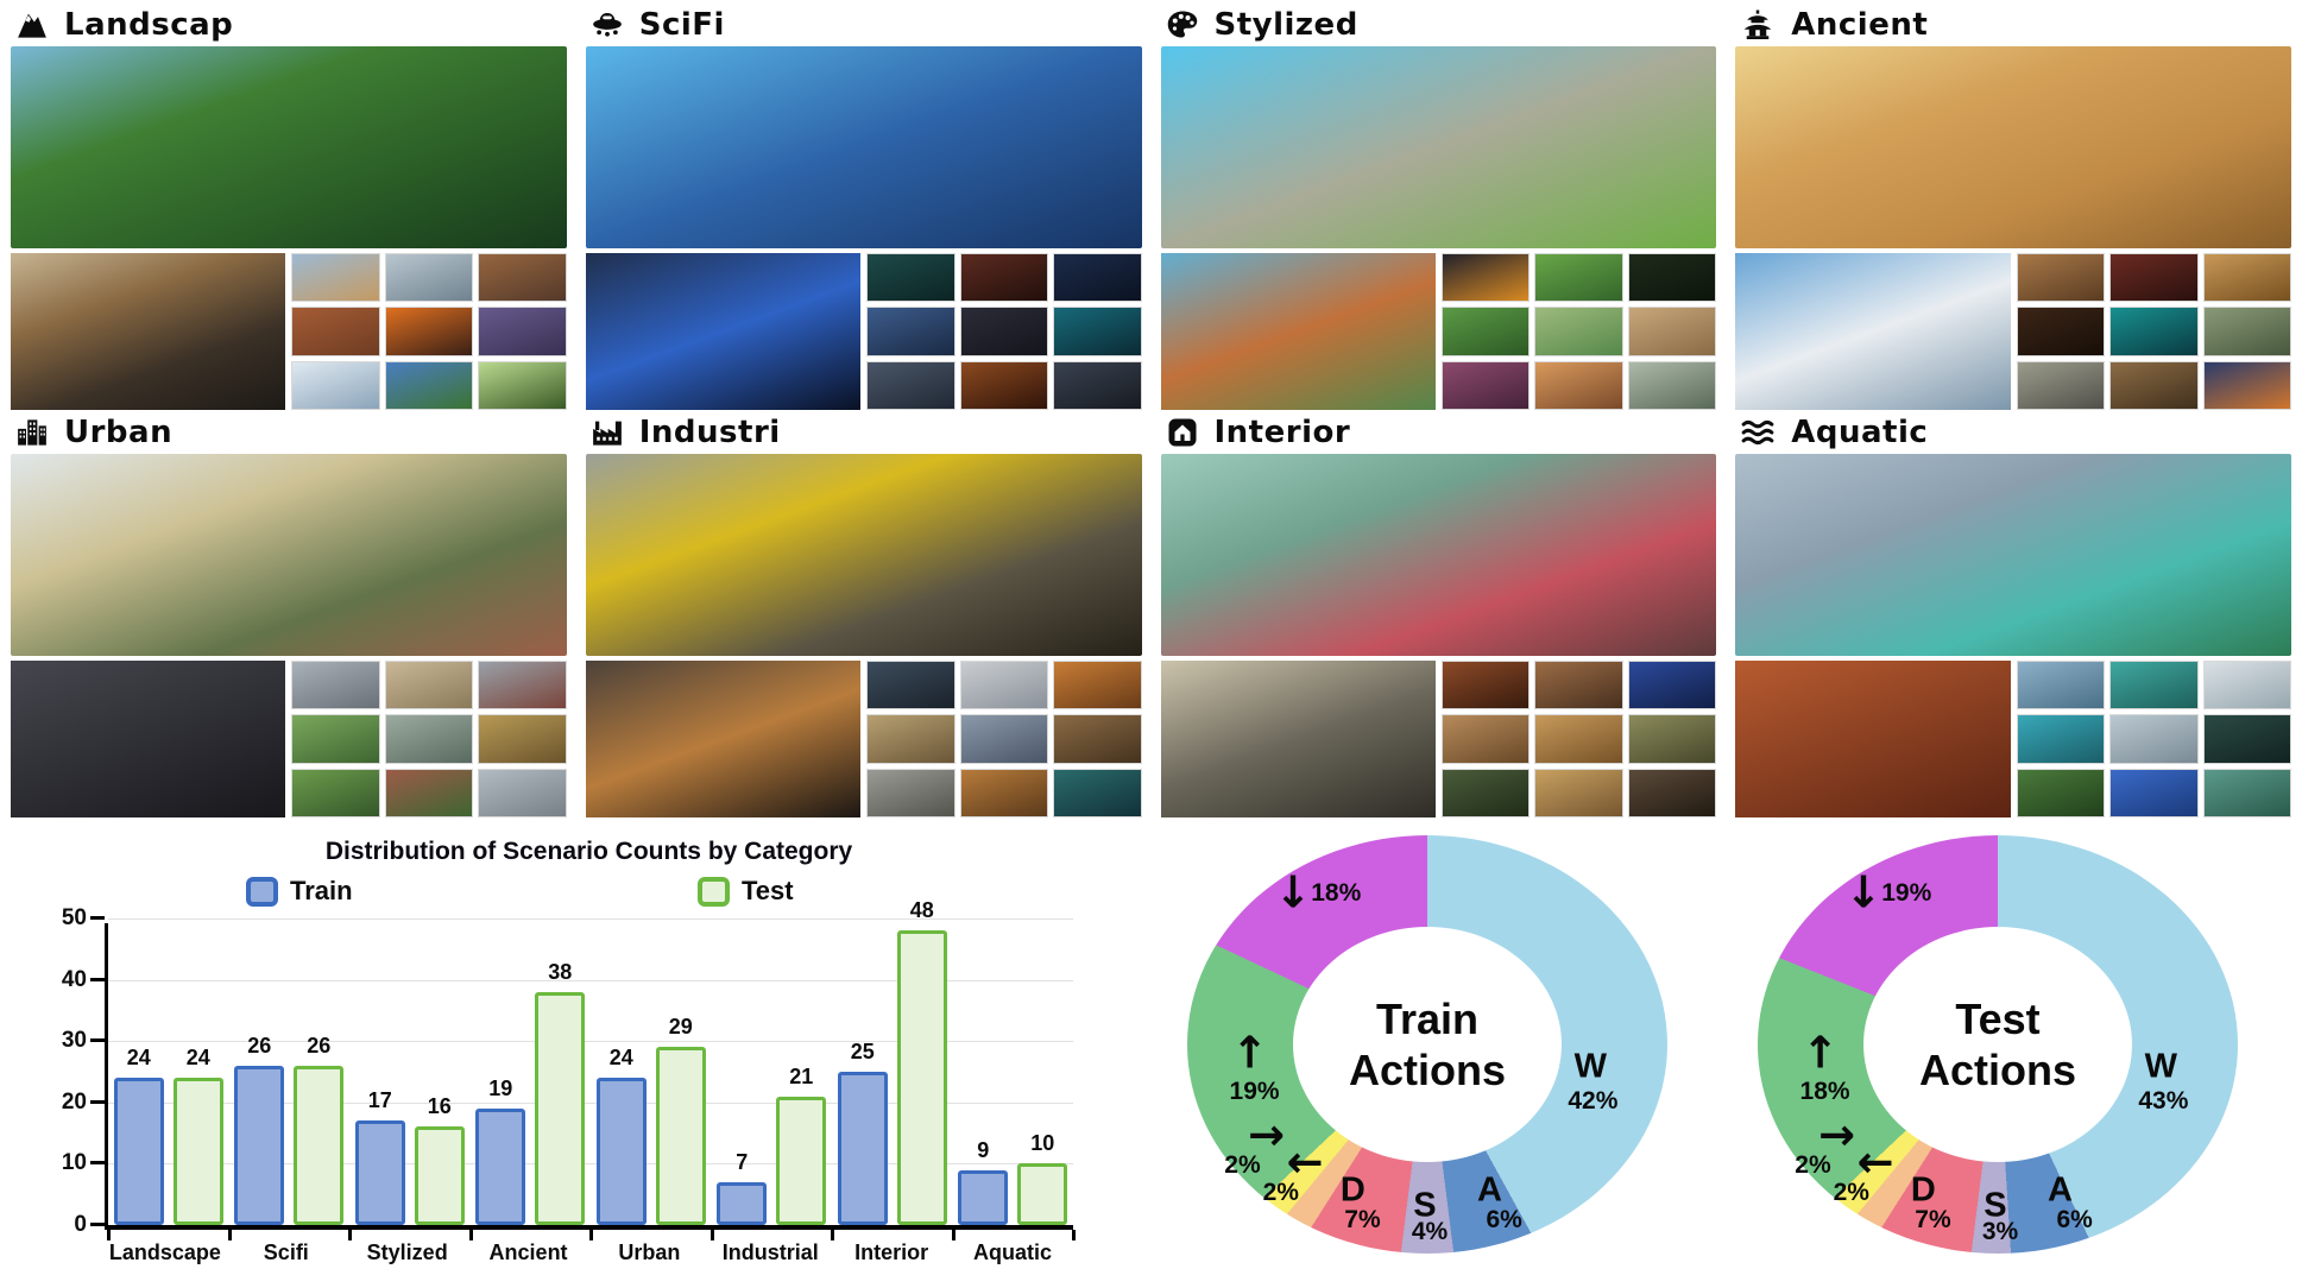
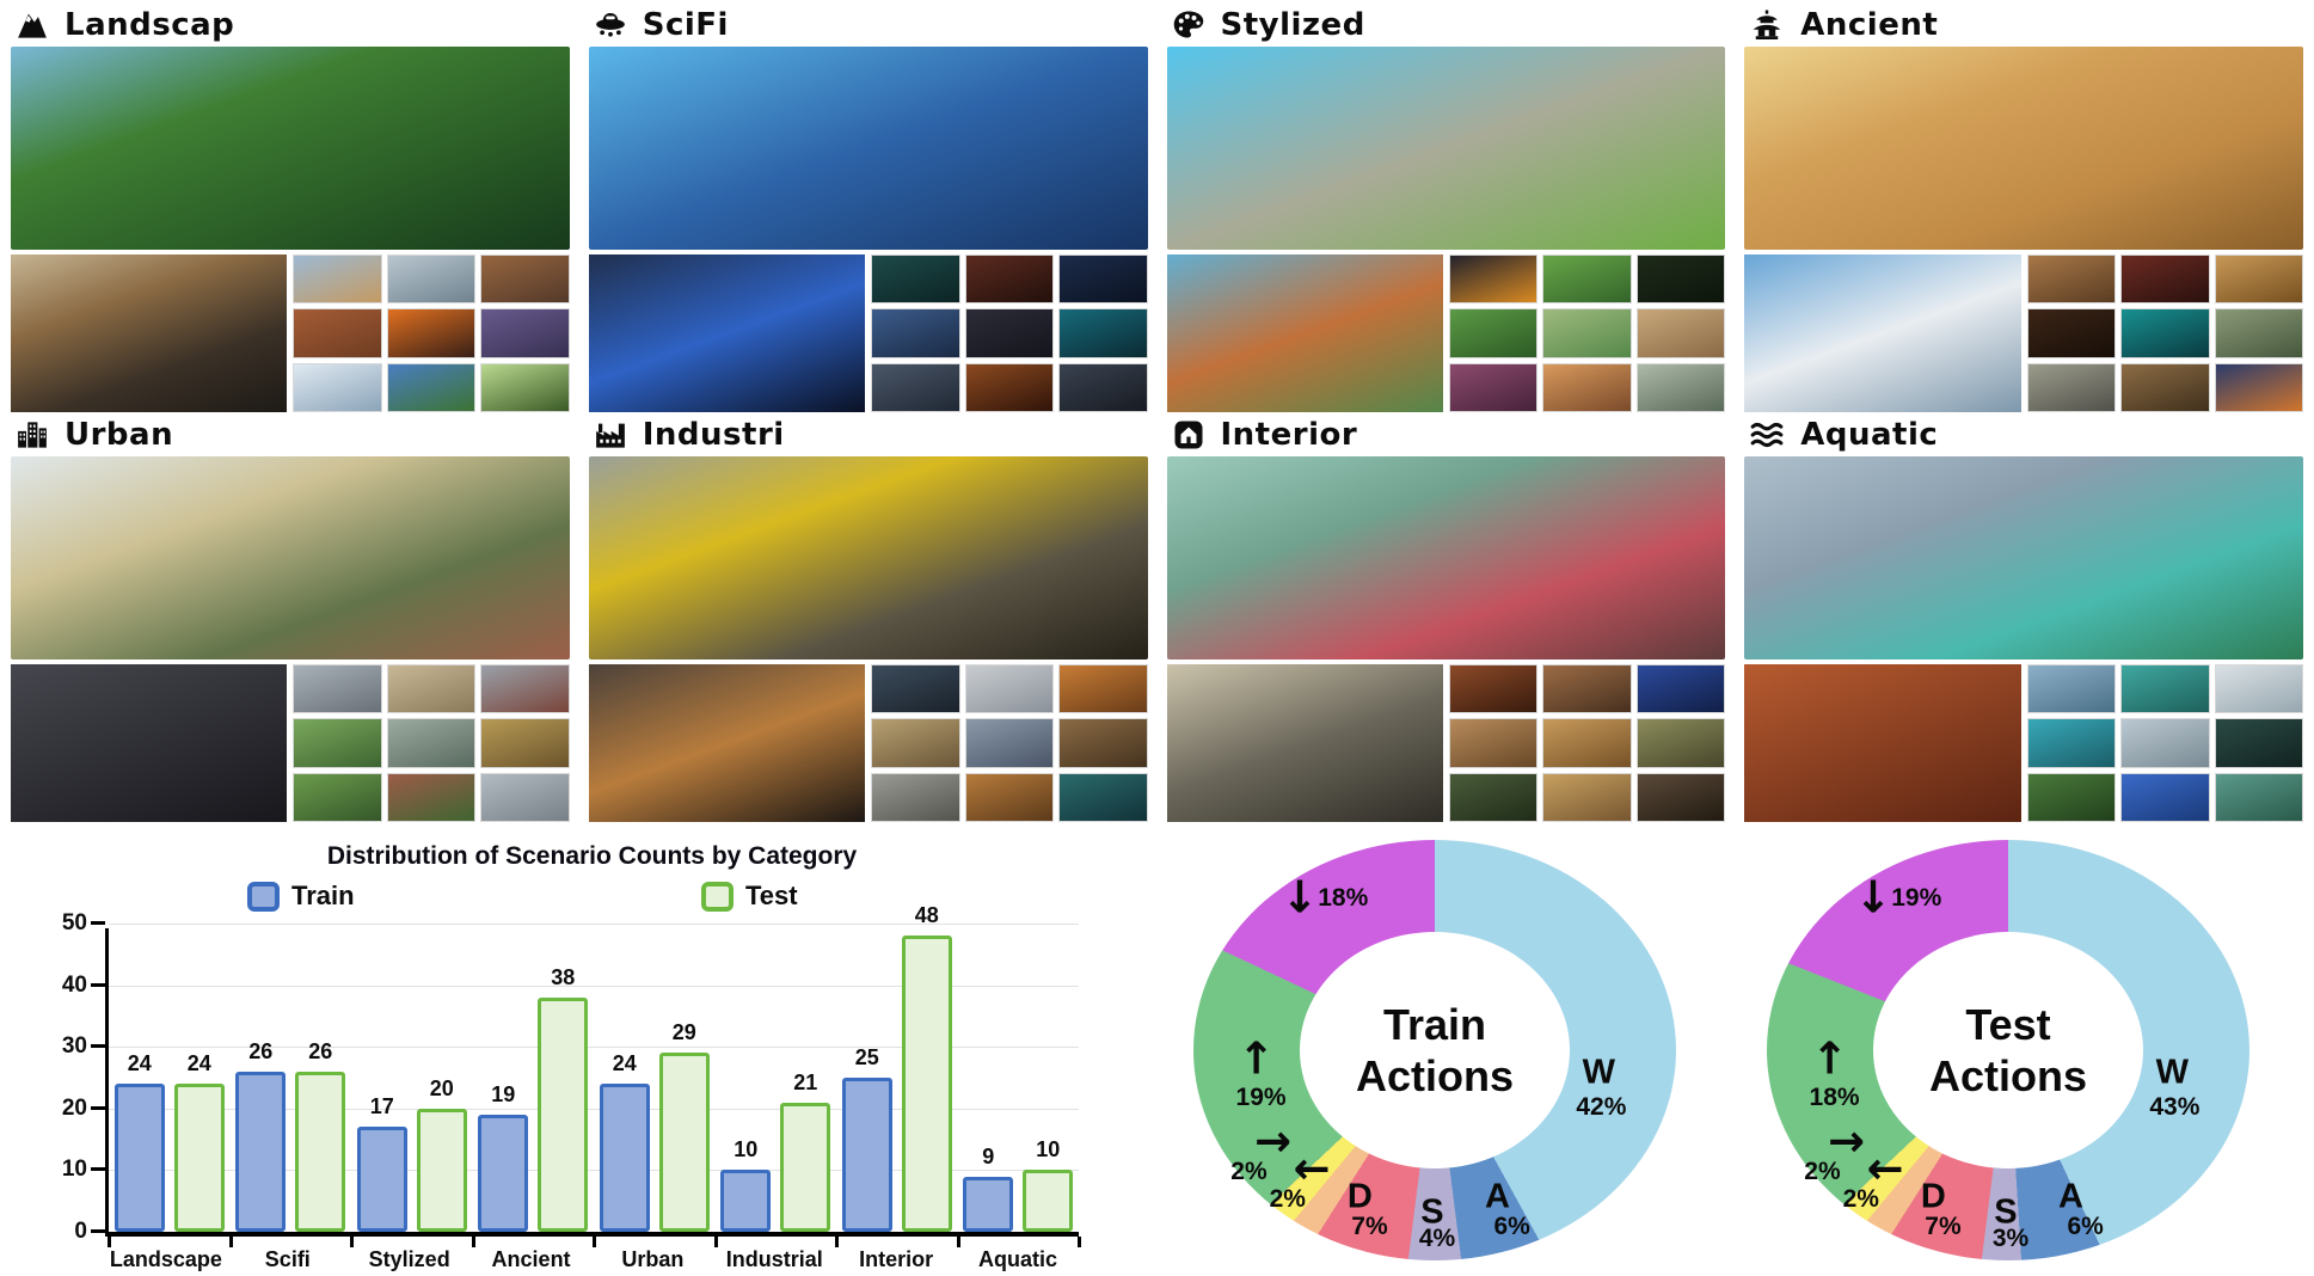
Distribution of Scenario Counts by Category/Test/Stylized: 16 -> 20
Distribution of Scenario Counts by Category/Train/Industrial: 7 -> 10
